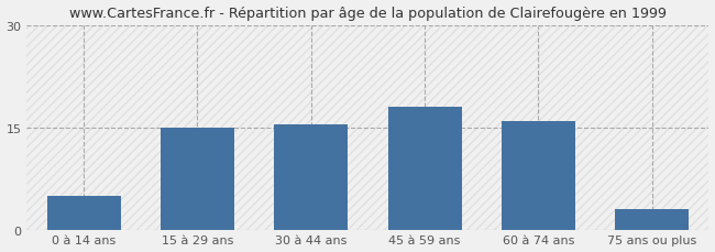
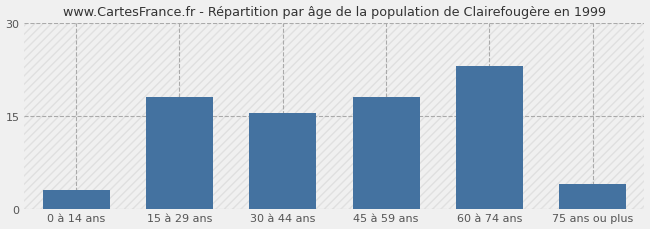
0 à 14 ans: 5.0 -> 3.0
15 à 29 ans: 15.0 -> 18.0
60 à 74 ans: 16.0 -> 23.0
75 ans ou plus: 3.0 -> 4.0
